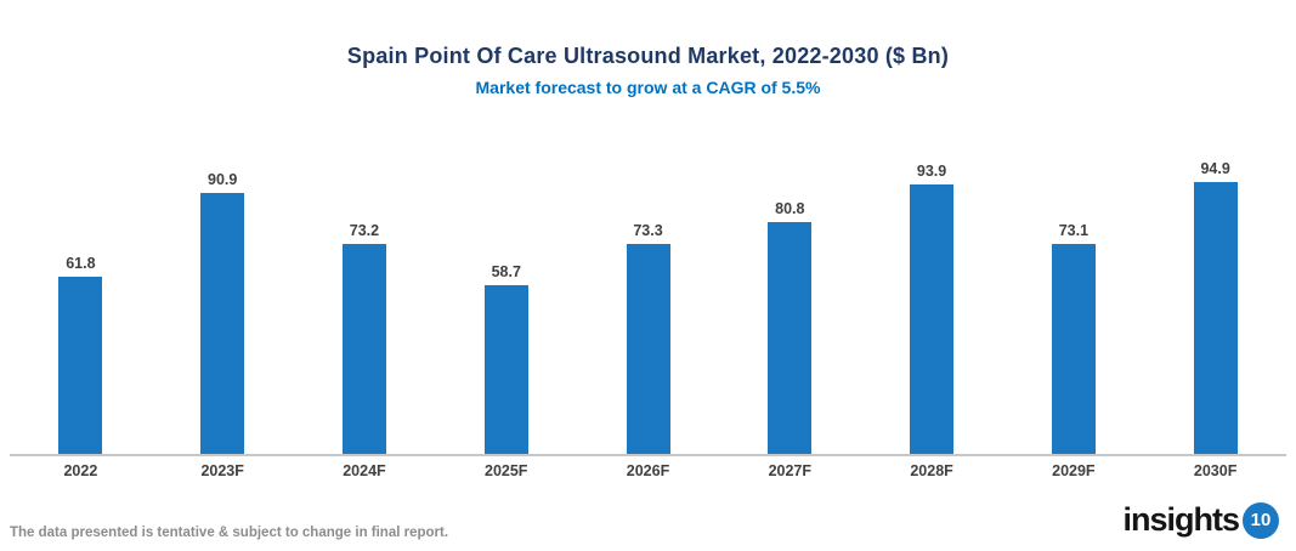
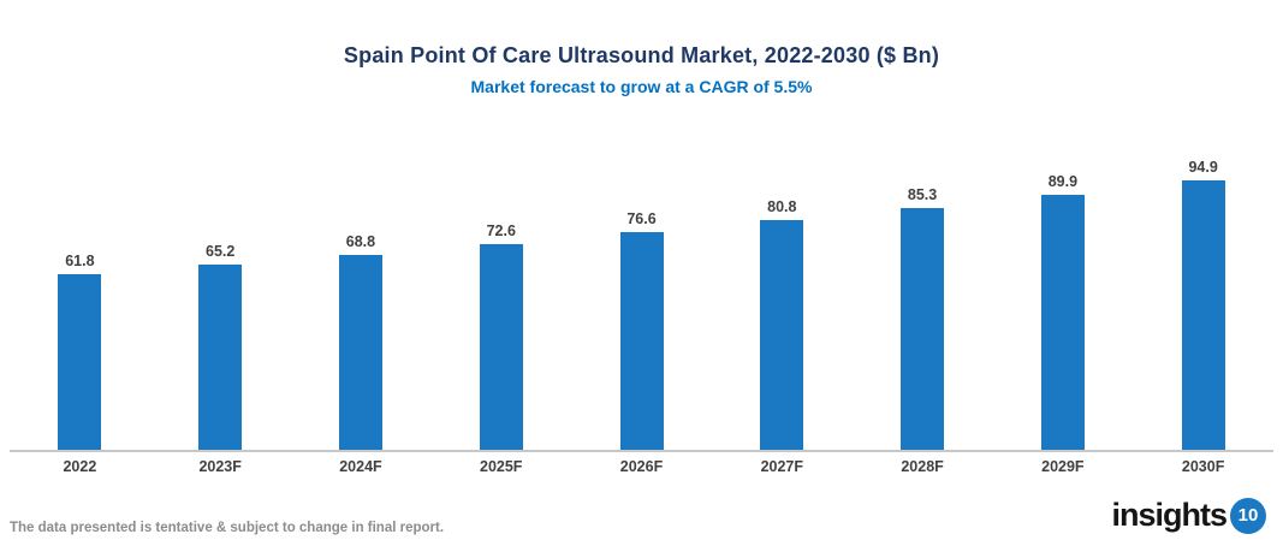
2023F: 90.9 -> 65.2
2024F: 73.2 -> 68.8
2025F: 58.7 -> 72.6
2026F: 73.3 -> 76.6
2028F: 93.9 -> 85.3
2029F: 73.1 -> 89.9
